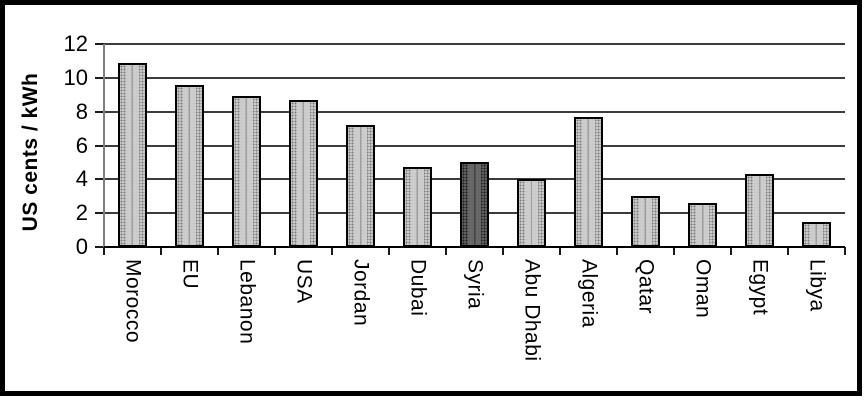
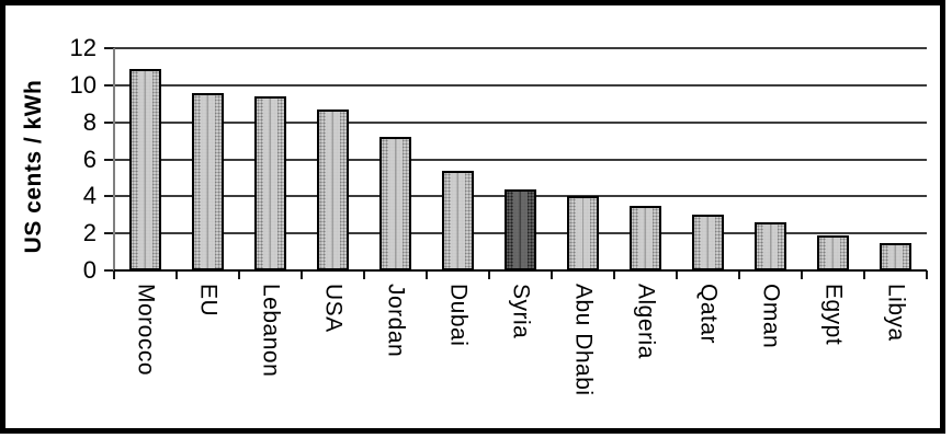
Lebanon: 8.9 -> 9.4
Dubai: 4.7 -> 5.4
Syria: 5.0 -> 4.4
Algeria: 7.7 -> 3.5
Egypt: 4.3 -> 1.9
